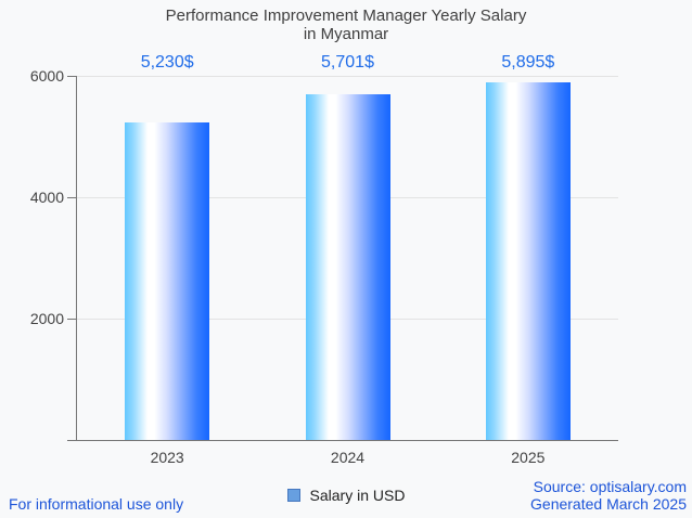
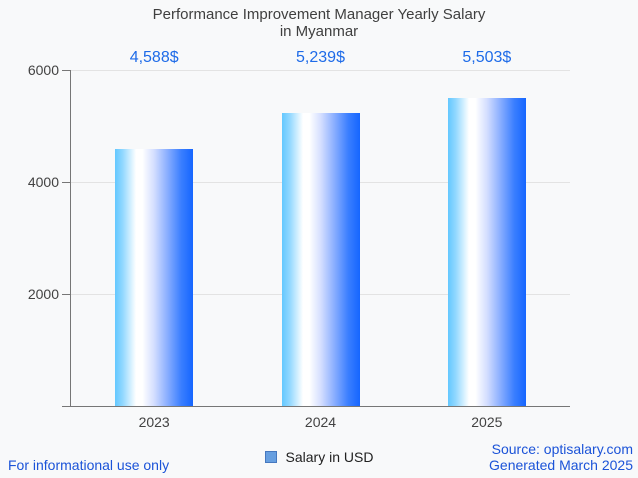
2023: 5,230 -> 4,588
2024: 5,701 -> 5,239
2025: 5,895 -> 5,503
